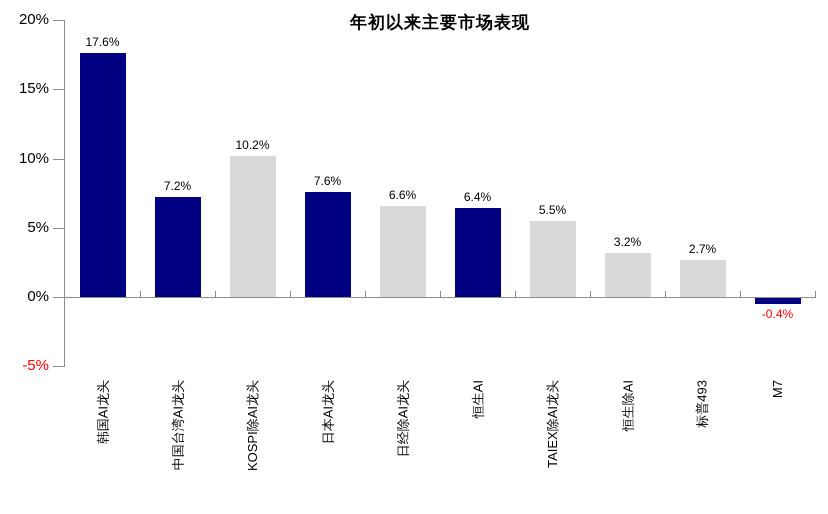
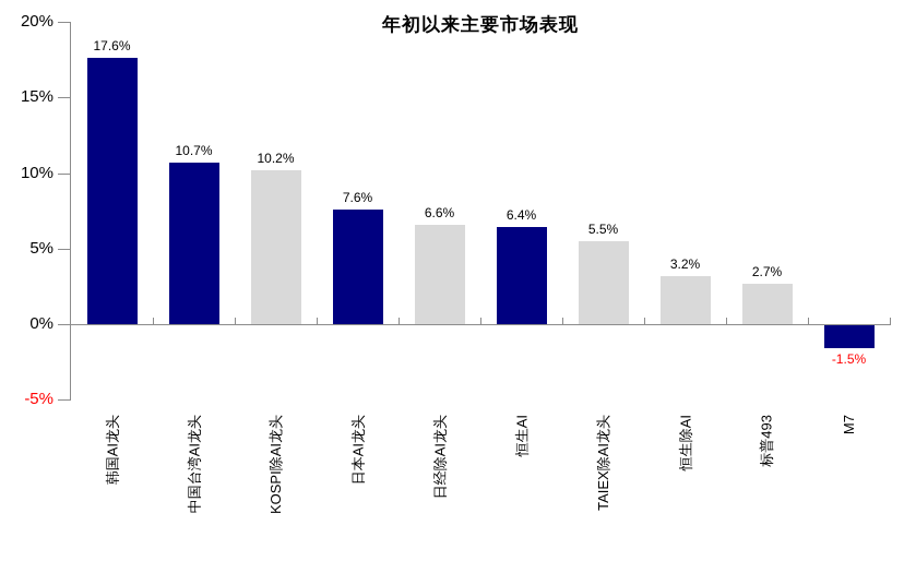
中国台湾AI龙头: 7.2% -> 10.7%
M7: -0.4% -> -1.5%
